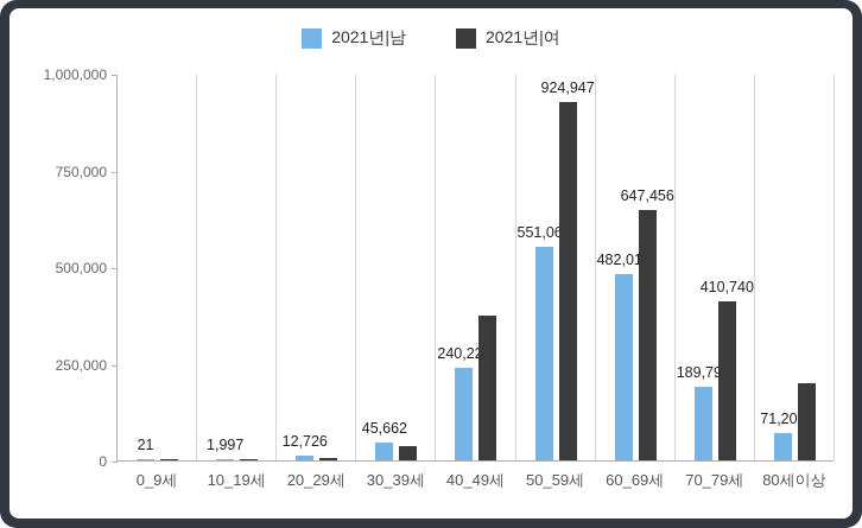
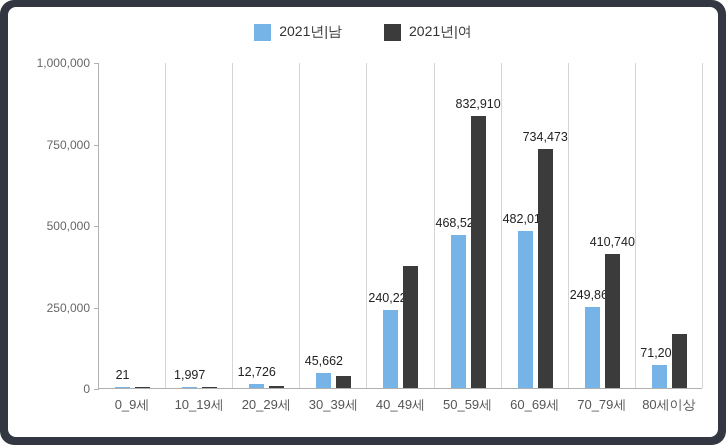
2021년|남/50_59세: 551,067 -> 468,521
2021년|여/50_59세: 924,947 -> 832,910
2021년|여/60_69세: 647,456 -> 734,473
2021년|남/70_79세: 189,794 -> 249,863
2021년|여/80세이상: 200000 -> 160000
